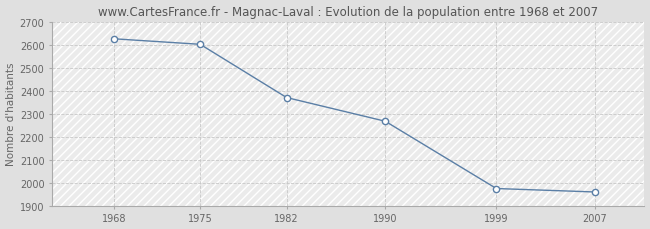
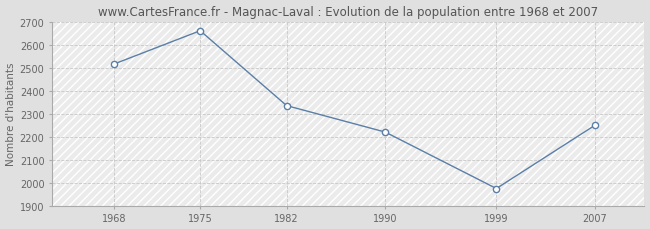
1968: 2625 -> 2515
1975: 2601 -> 2660
1982: 2370 -> 2335
1990: 2267 -> 2220
2007: 1960 -> 2250
